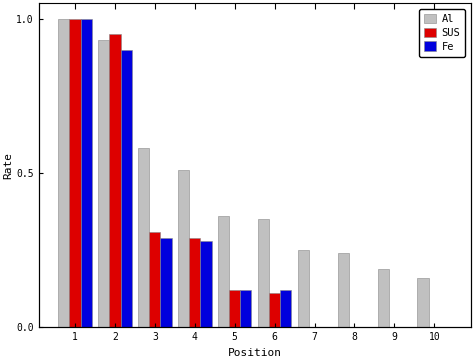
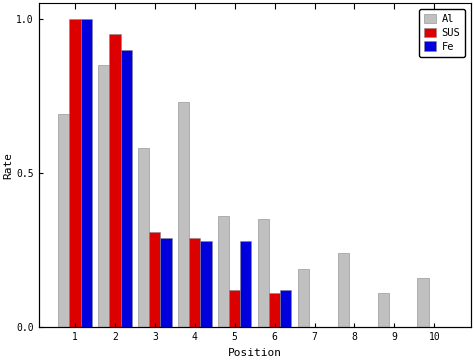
Al/1: 1.00 -> 0.69
Al/2: 0.93 -> 0.85
Al/4: 0.51 -> 0.73
Fe/5: 0.12 -> 0.28
Al/7: 0.25 -> 0.19
Al/9: 0.19 -> 0.11
